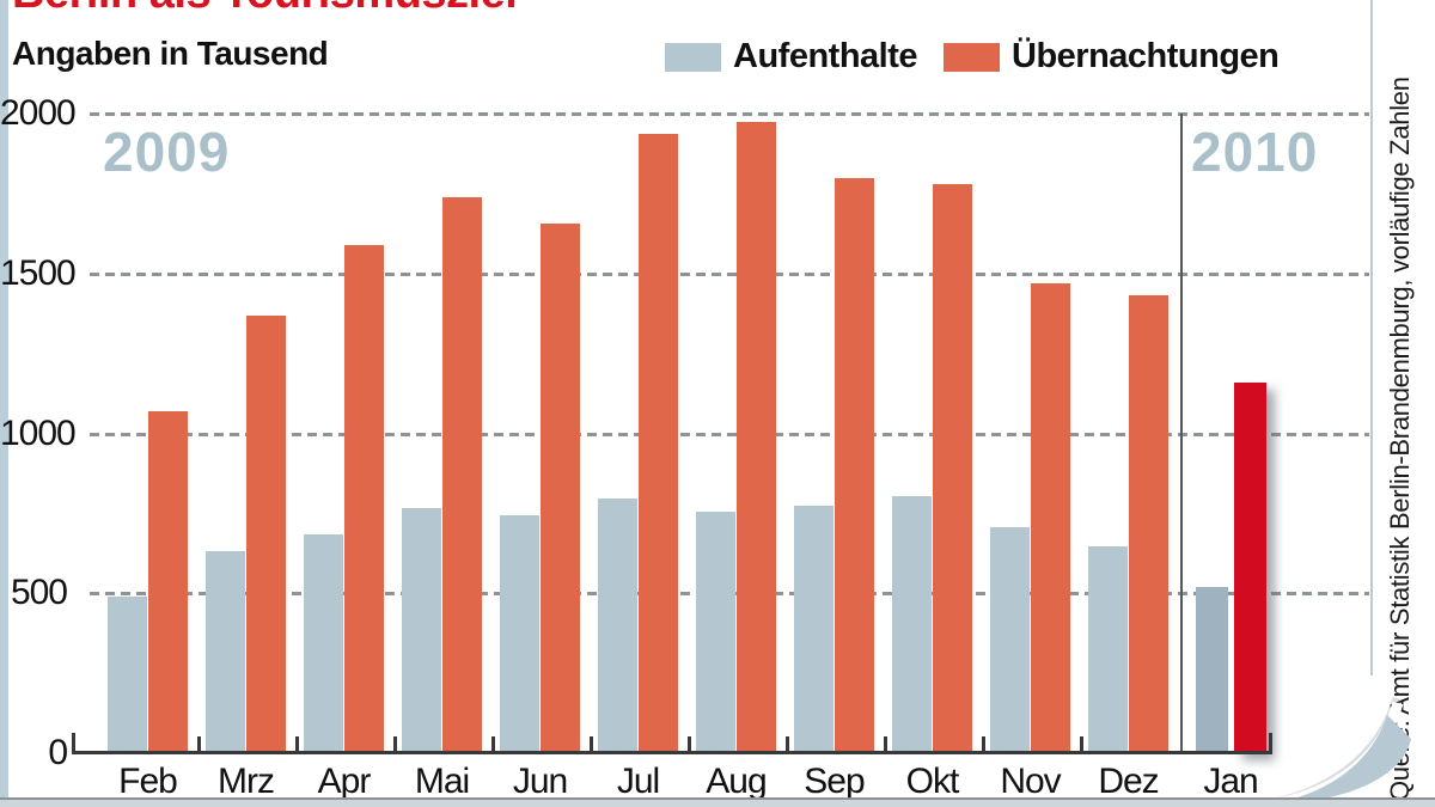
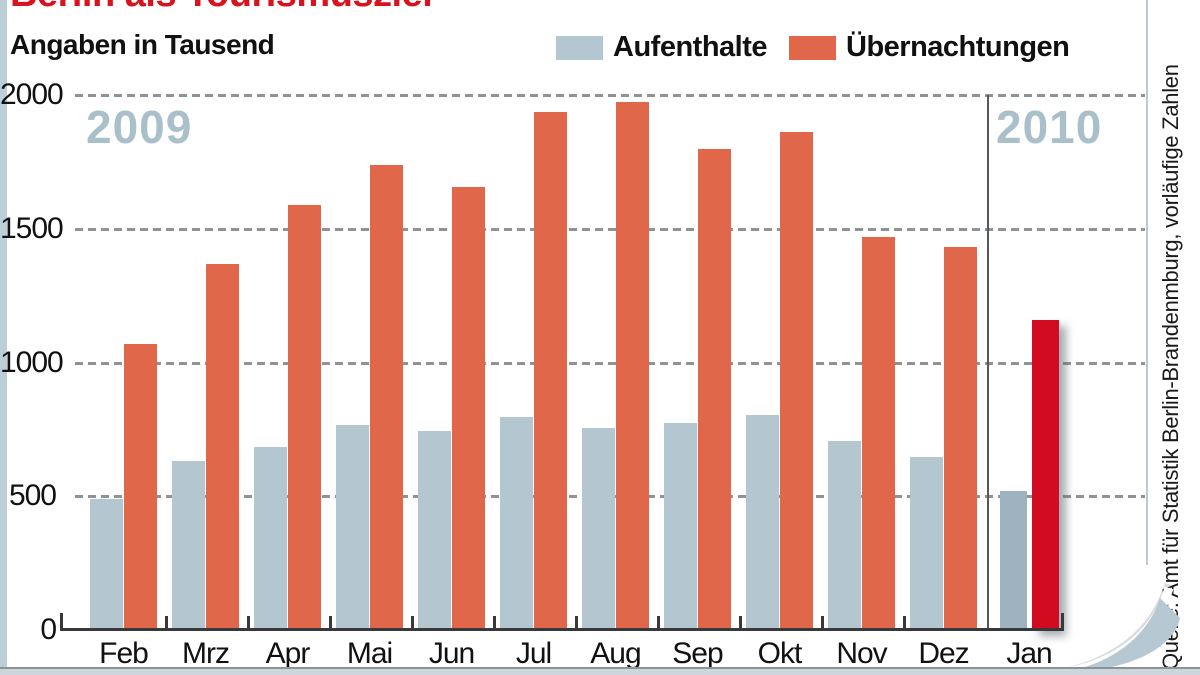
Übernachtungen/Okt: 1780 -> 1860
